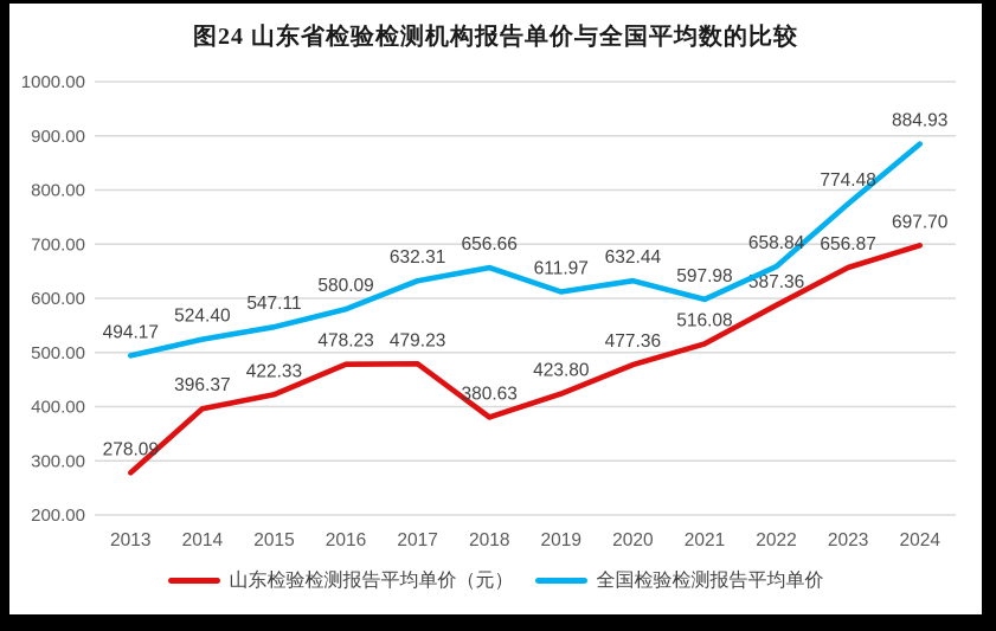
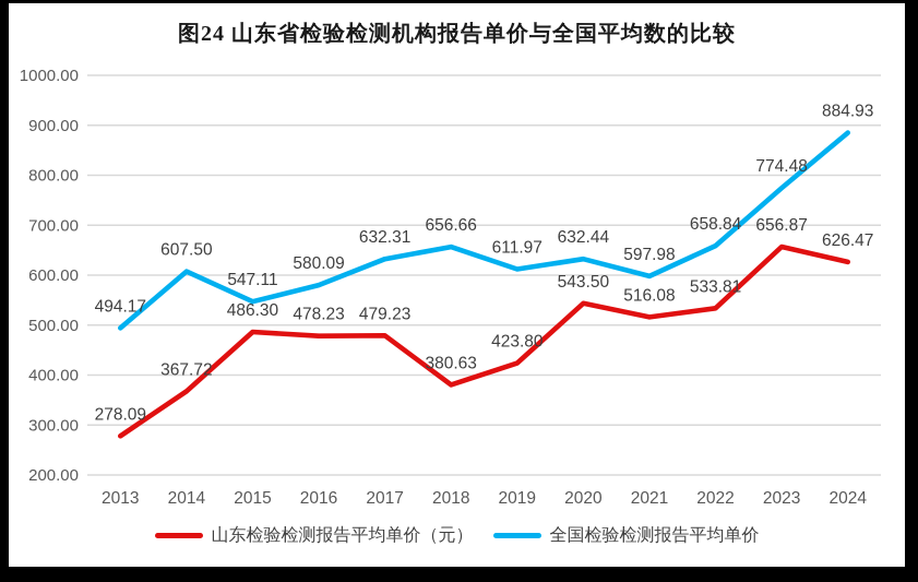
山东检验检测报告平均单价（元）/2014: 396.37 -> 367.72
全国检验检测报告平均单价/2014: 524.40 -> 607.50
山东检验检测报告平均单价（元）/2015: 422.33 -> 486.30
山东检验检测报告平均单价（元）/2020: 477.36 -> 543.50
山东检验检测报告平均单价（元）/2022: 587.36 -> 533.81
山东检验检测报告平均单价（元）/2024: 697.70 -> 626.47
